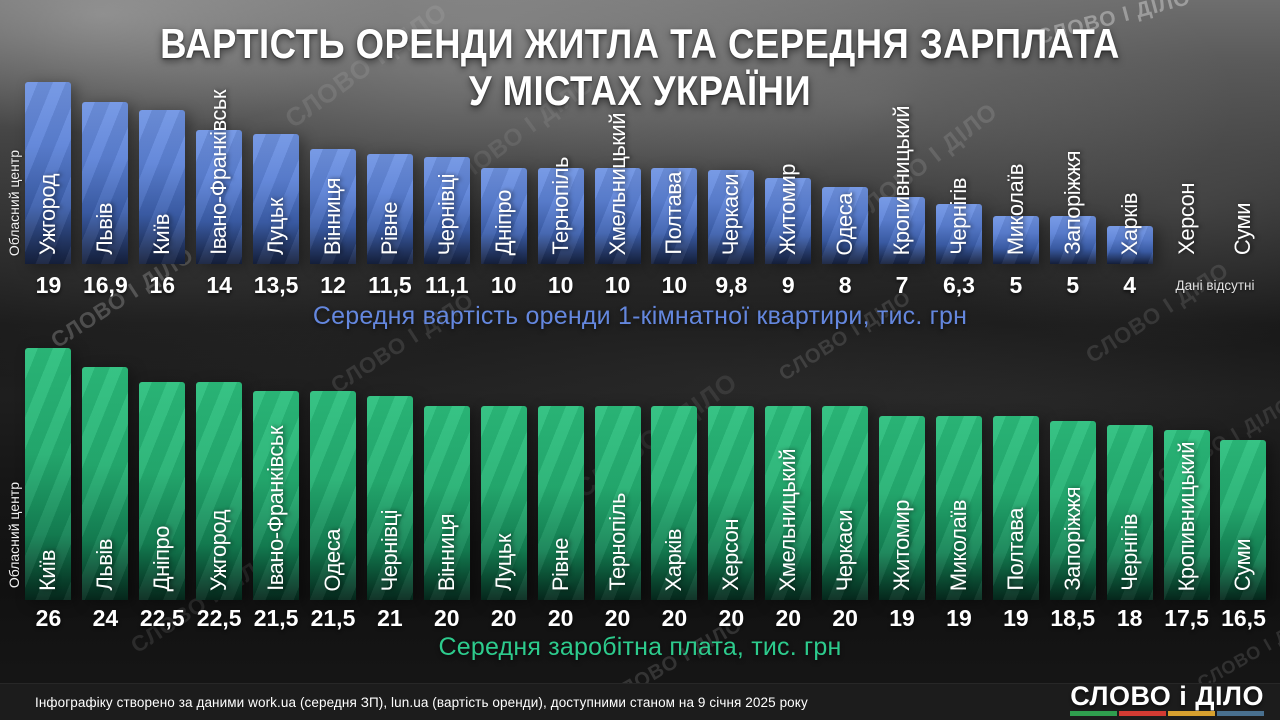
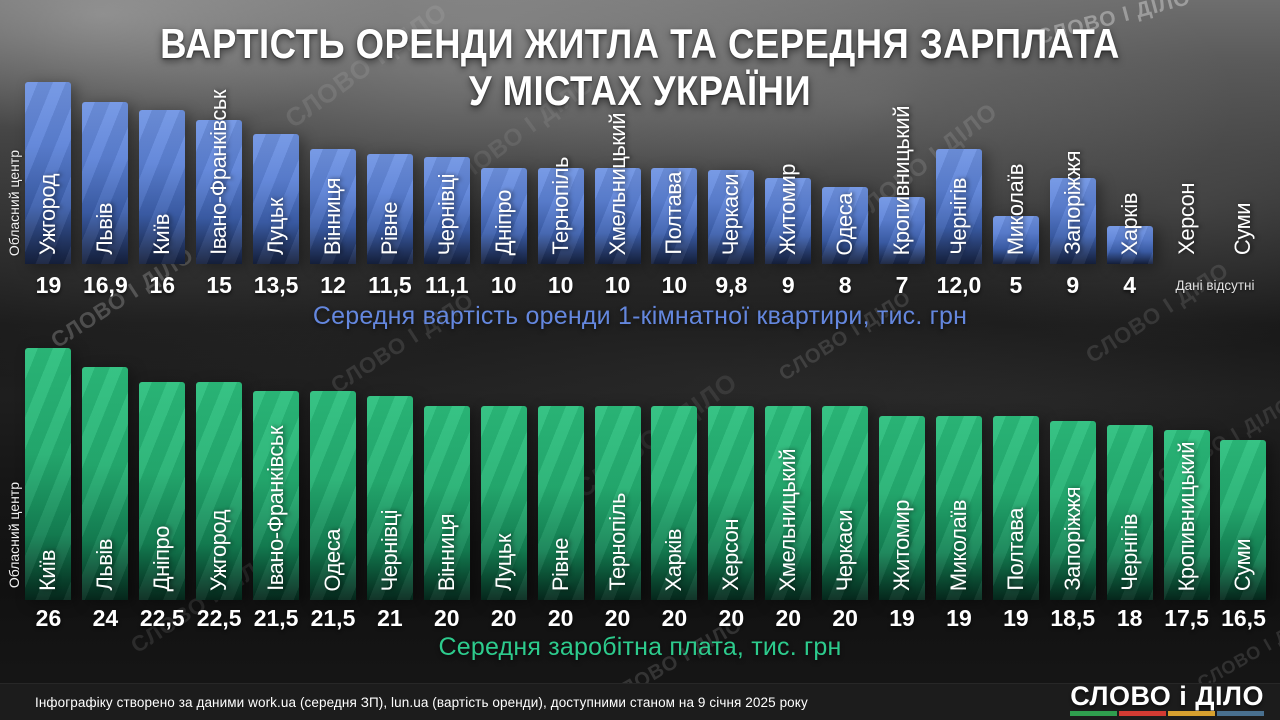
Середня вартість оренди 1-кімнатної квартири, тис. грн/Івано-Франківськ: 14 -> 15
Середня вартість оренди 1-кімнатної квартири, тис. грн/Чернігів: 6,3 -> 12,0
Середня вартість оренди 1-кімнатної квартири, тис. грн/Запоріжжя: 5 -> 9
